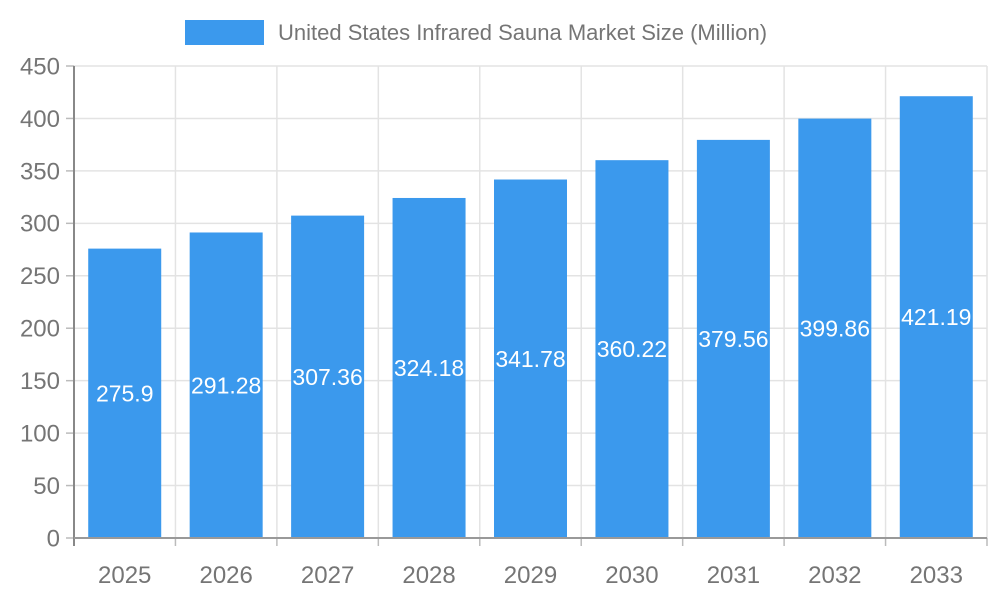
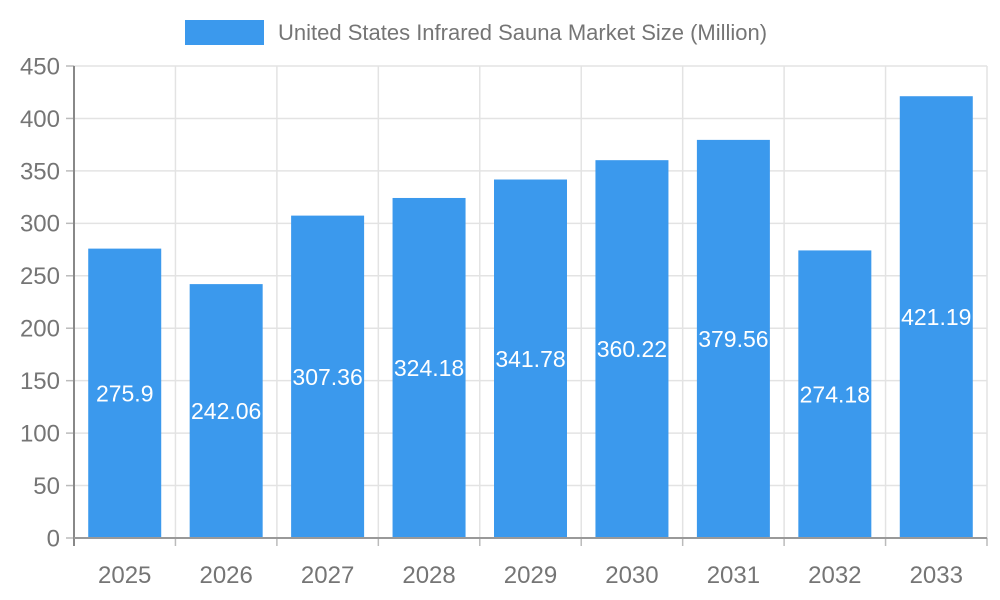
2026: 291.28 -> 242.06
2032: 399.86 -> 274.18
